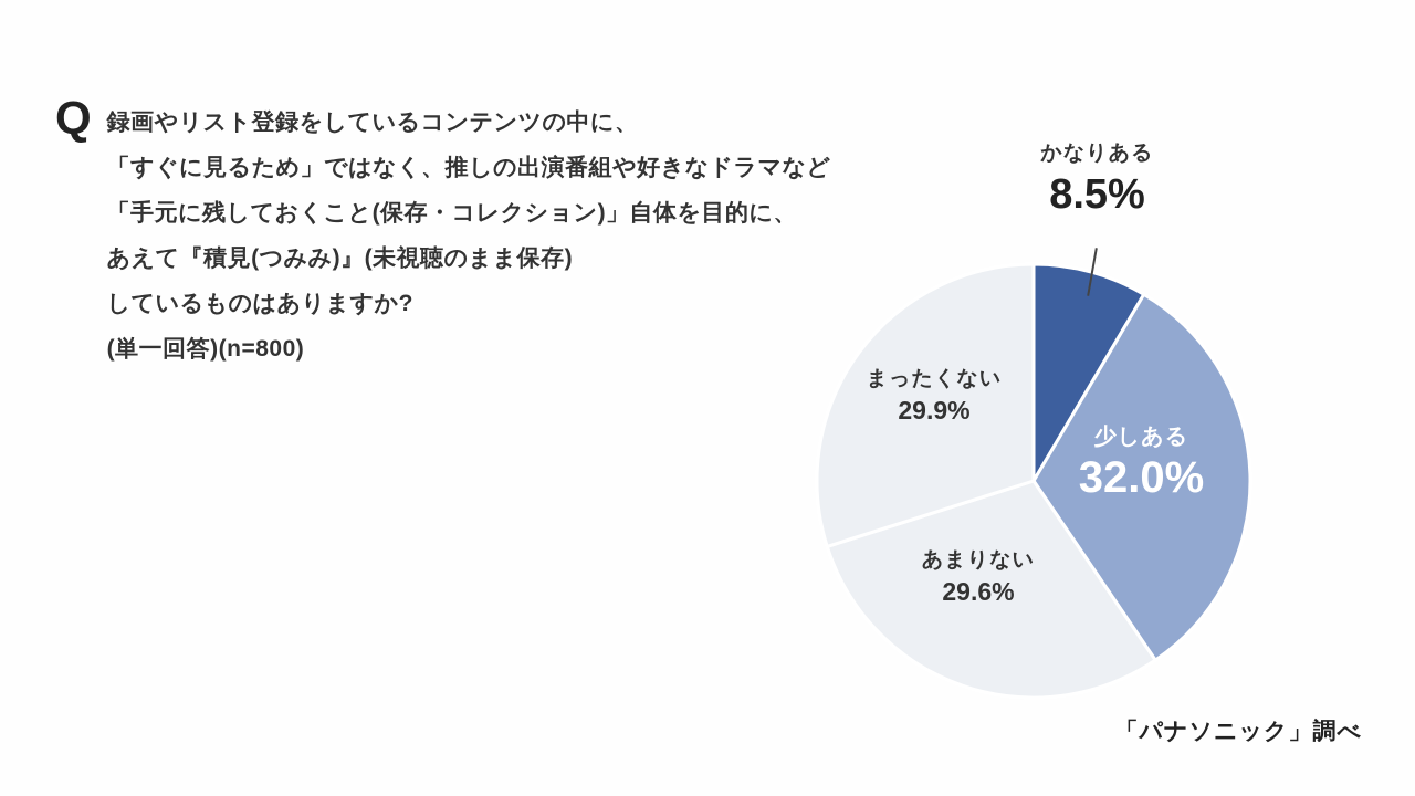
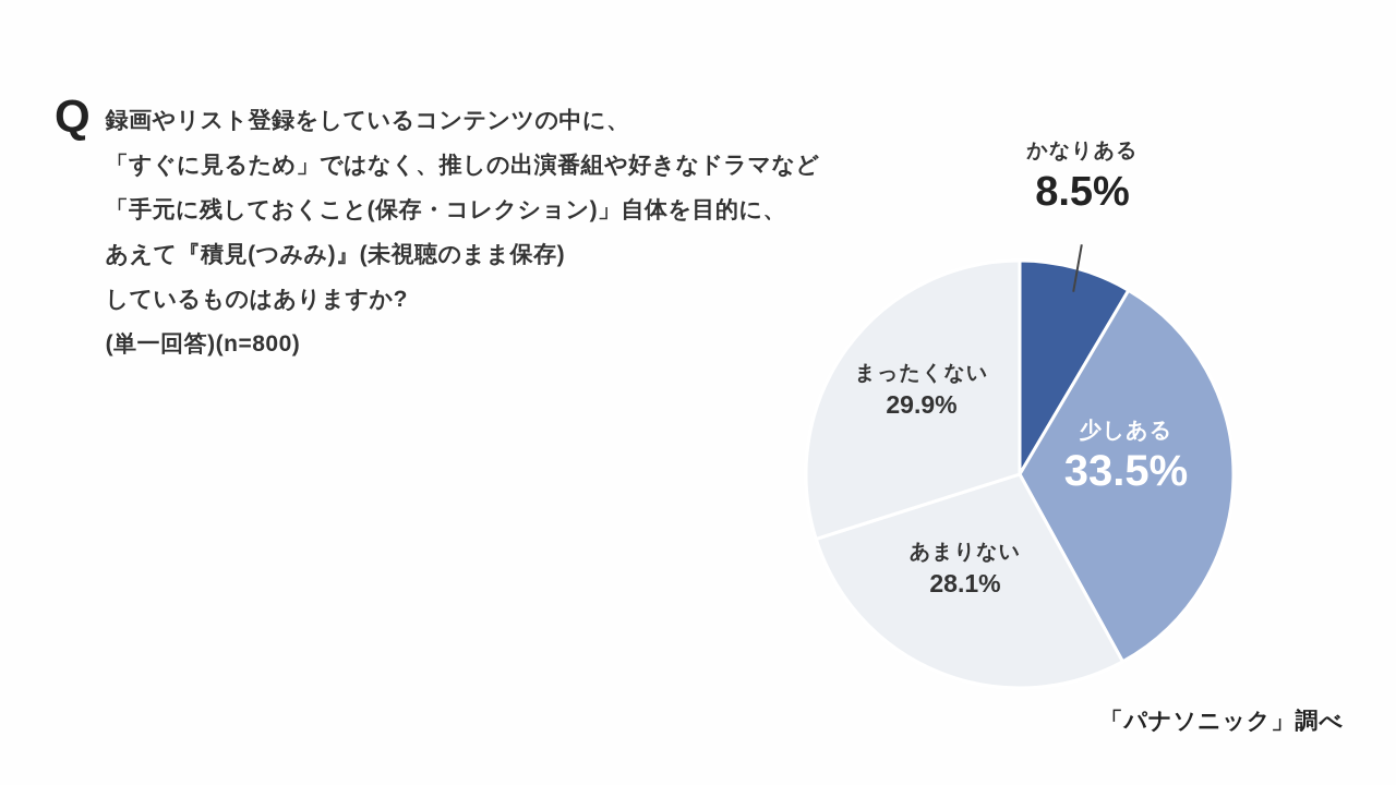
少しある: 32.0% -> 33.5%
あまりない: 29.6% -> 28.1%
